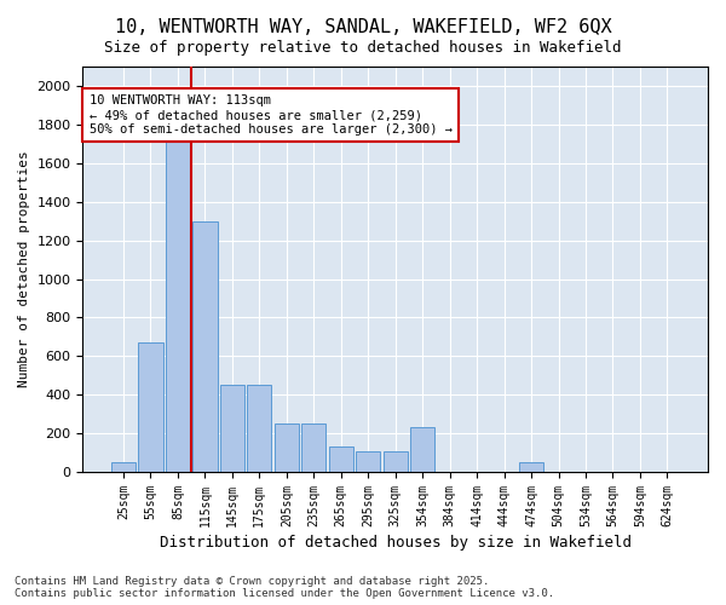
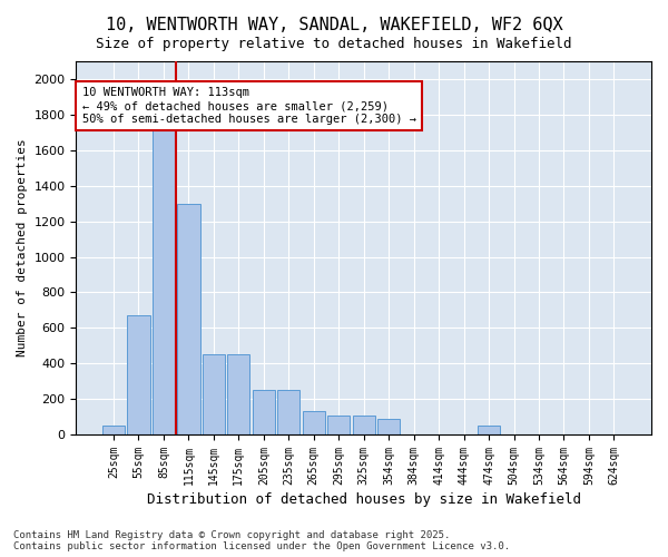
354sqm: 230 -> 90
